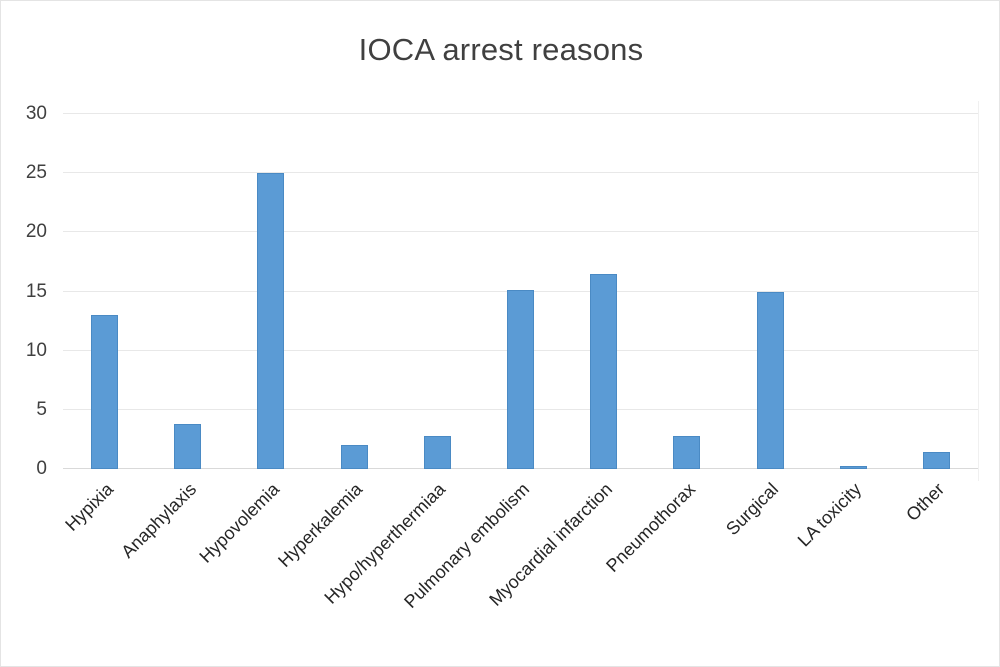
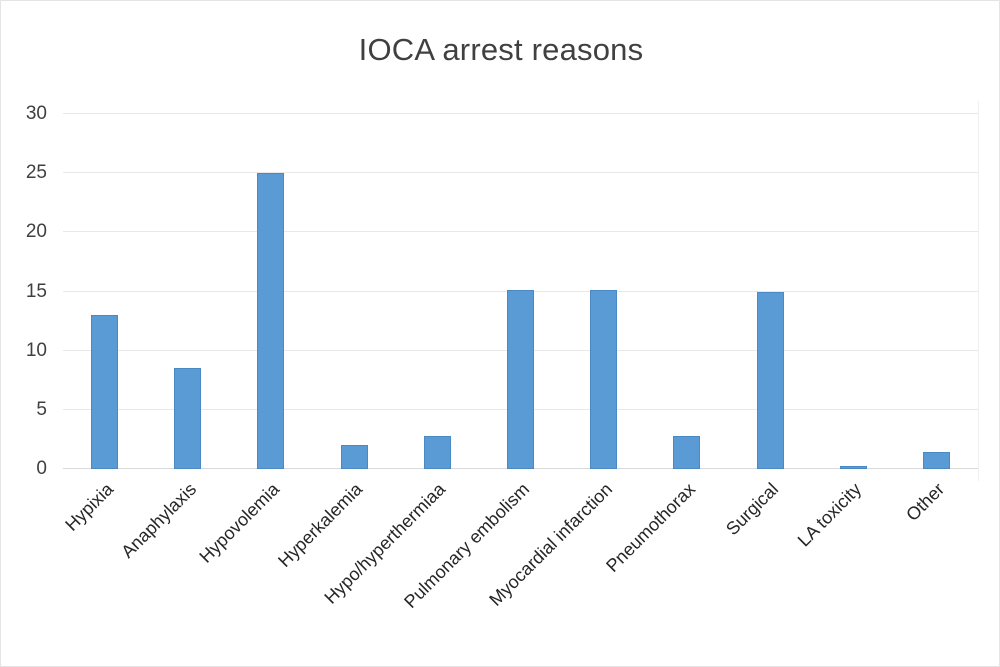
Anaphylaxis: 3.8 -> 8.5
Myocardial infarction: 16.5 -> 15.1
